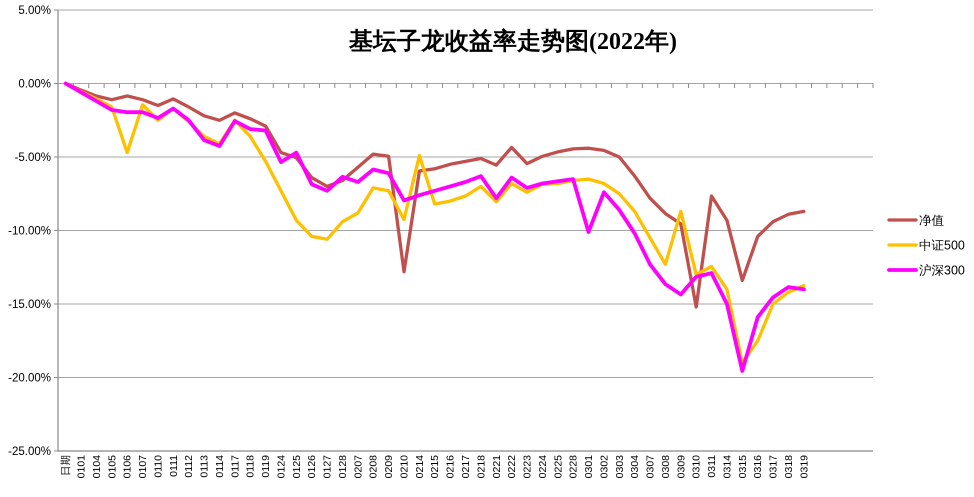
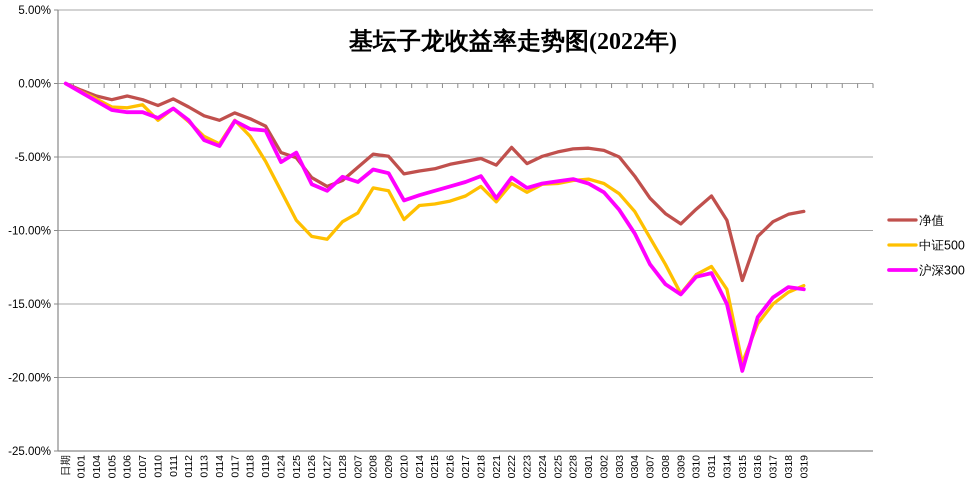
中证500/0106: -4.7% -> -1.6%
净值/0210: -12.8% -> -6.2%
中证500/0214: -4.9% -> -8.3%
沪深300/0301: -10.1% -> -6.8%
中证500/0309: -8.7% -> -14.3%
净值/0310: -15.2% -> -8.6%
中证500/0316: -17.5% -> -16.4%
